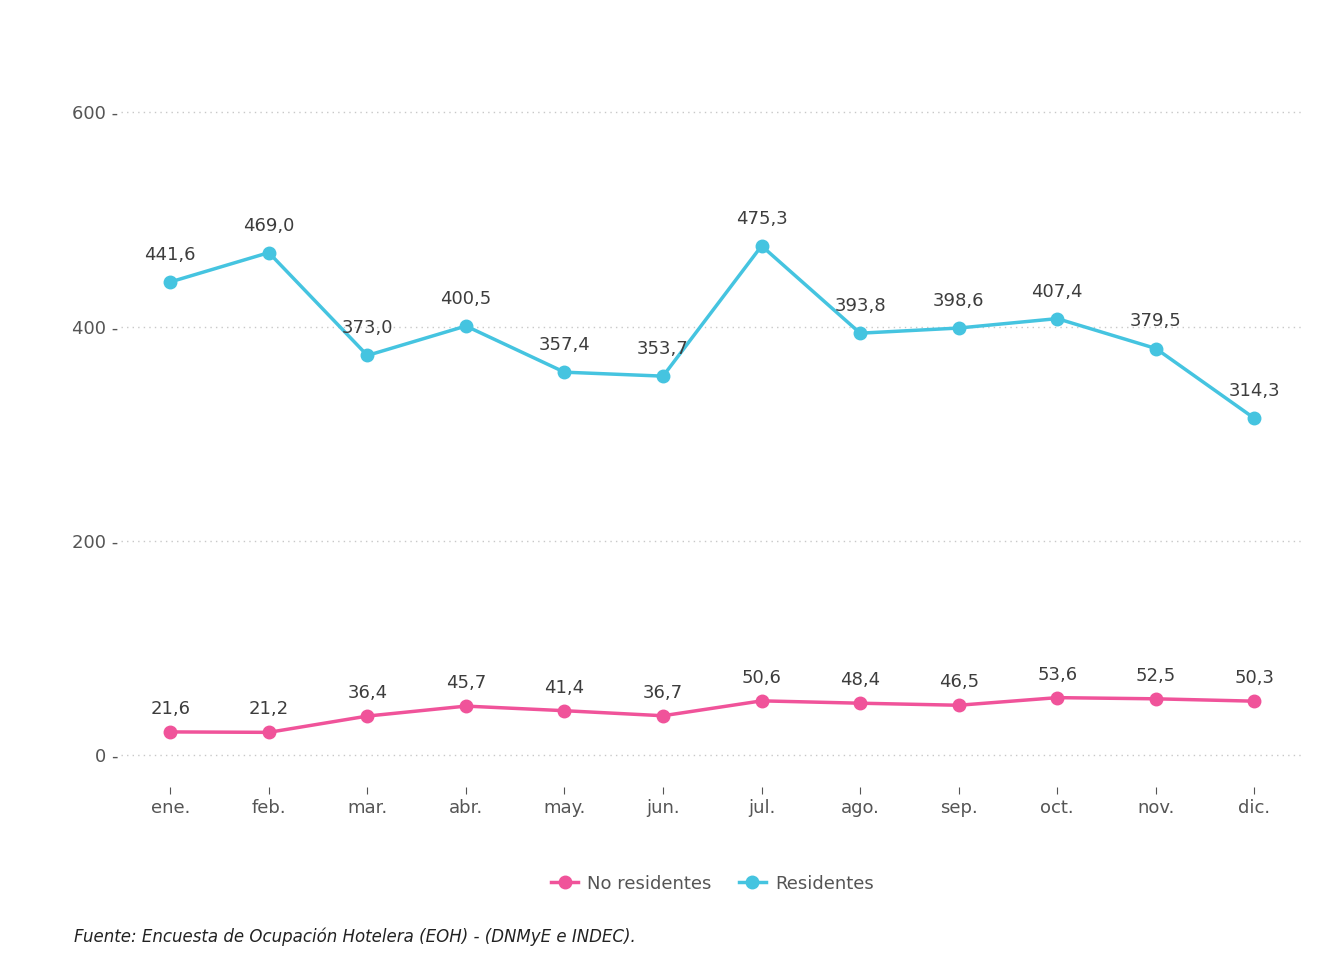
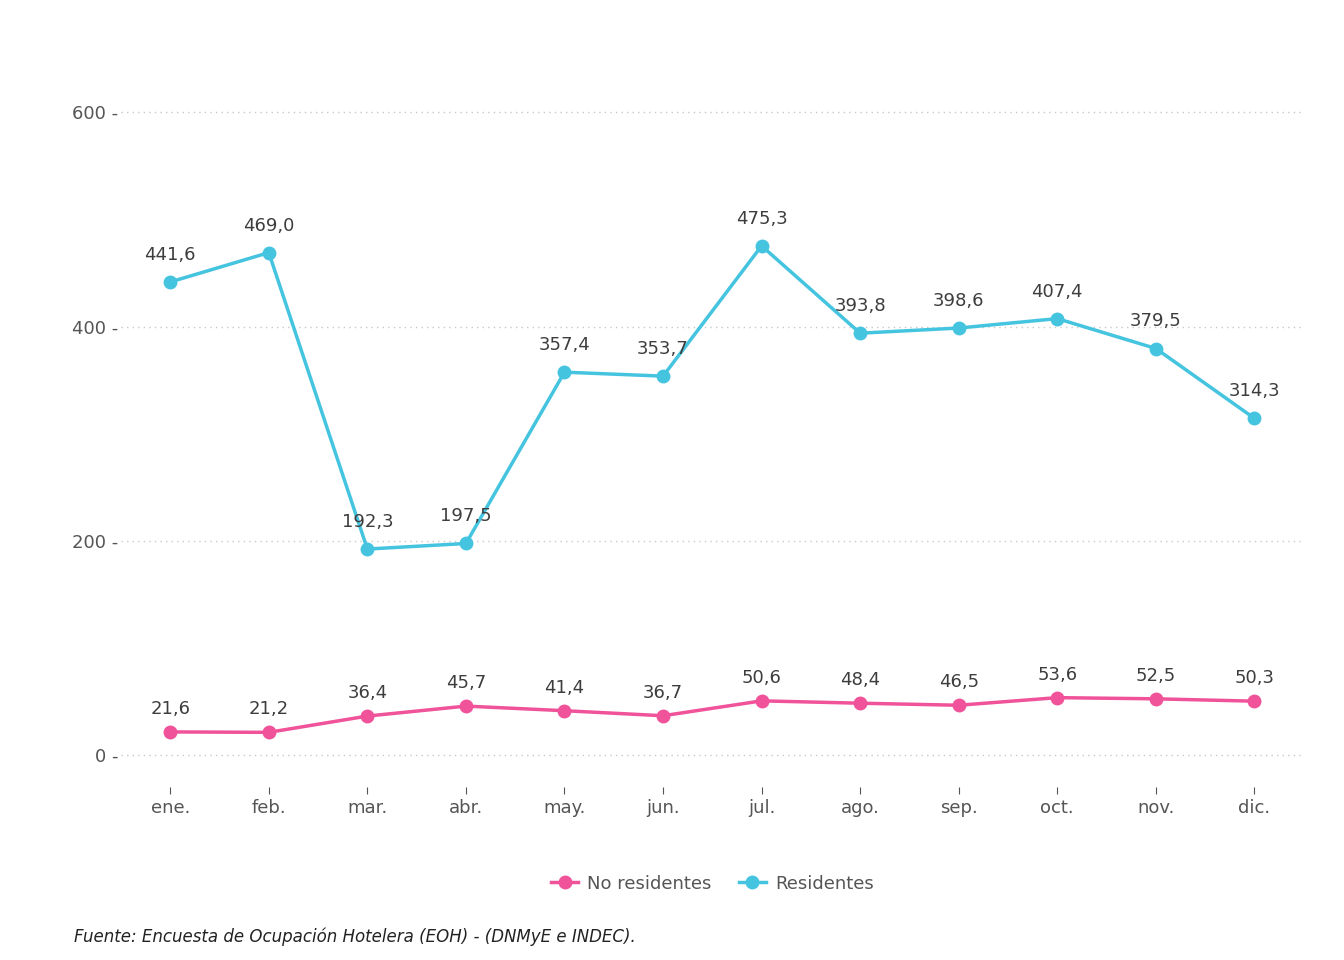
Residentes/mar.: 373,0 -> 192,3
Residentes/abr.: 400,5 -> 197,5
